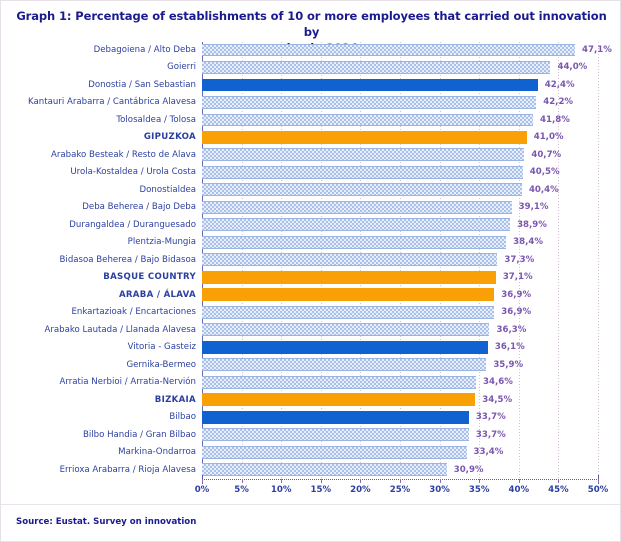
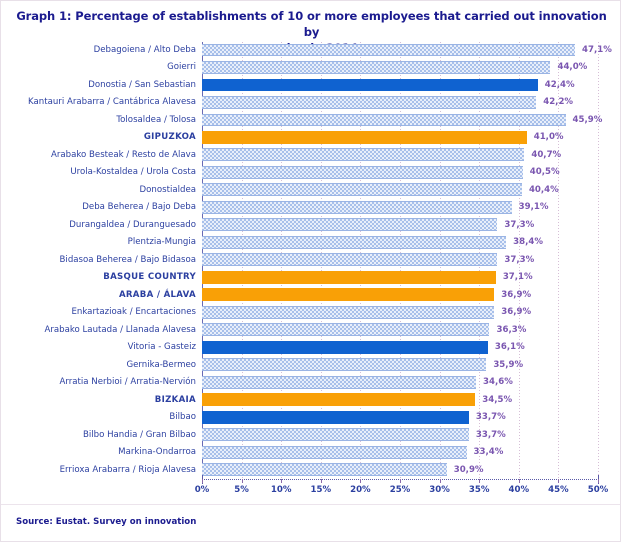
Tolosaldea / Tolosa: 41,8% -> 45,9%
Durangaldea / Duranguesado: 38,9% -> 37,3%
